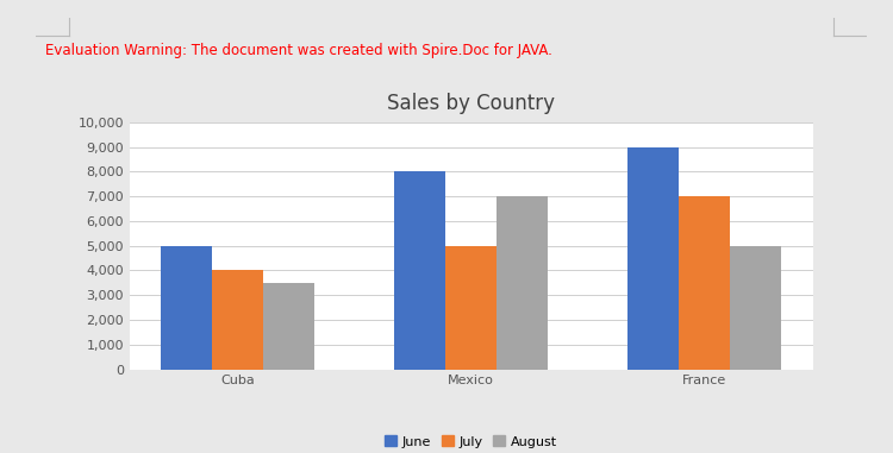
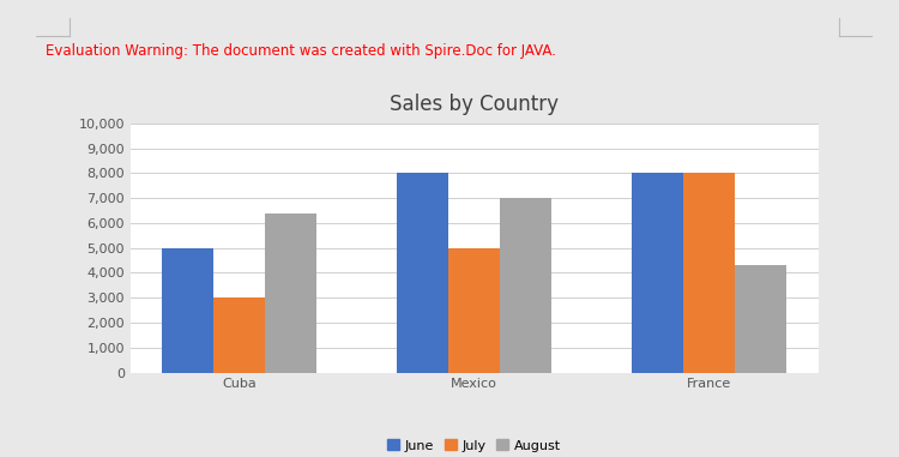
July/Cuba: 4,000 -> 3,000
August/Cuba: 3,500 -> 6,400
June/France: 9,000 -> 8,000
July/France: 7,000 -> 8,000
August/France: 5,000 -> 4,300
